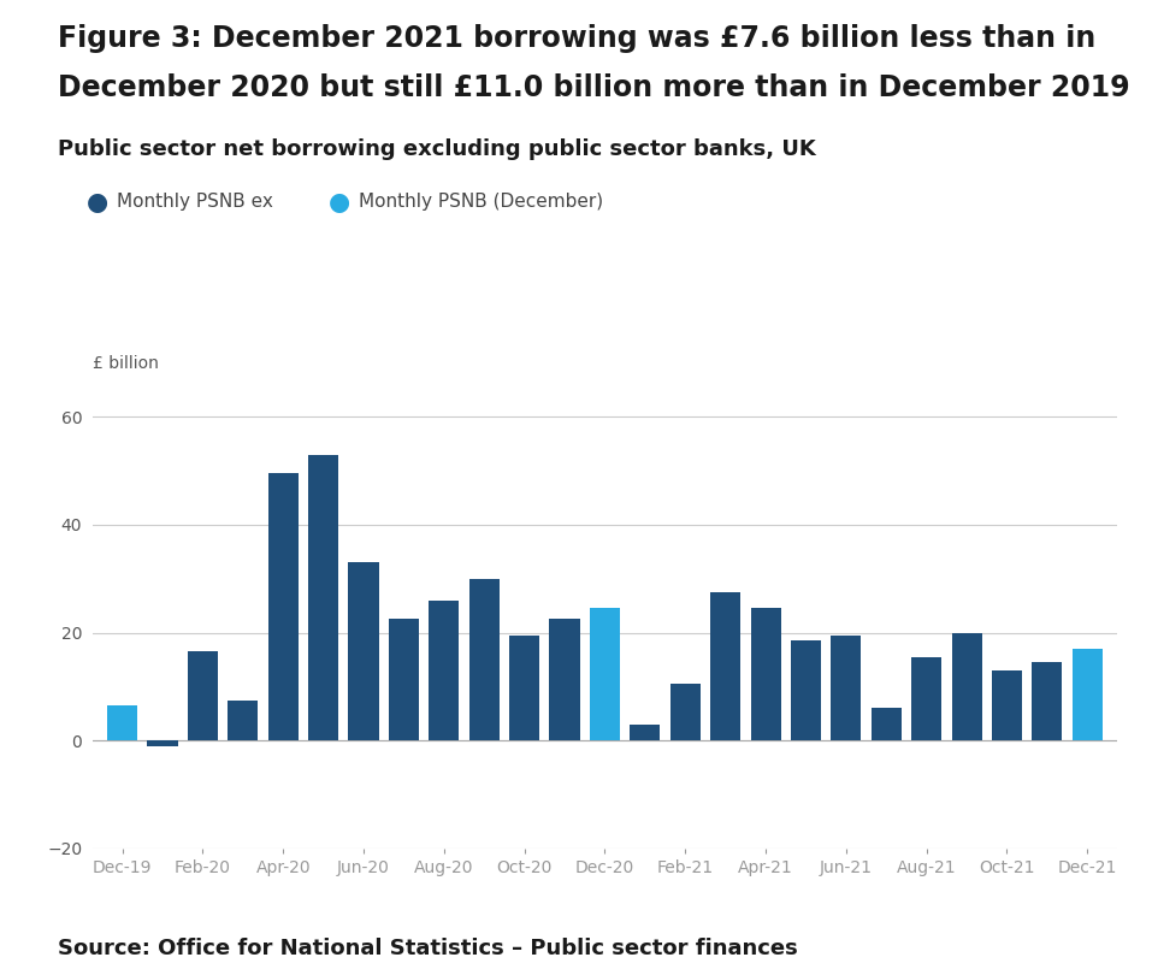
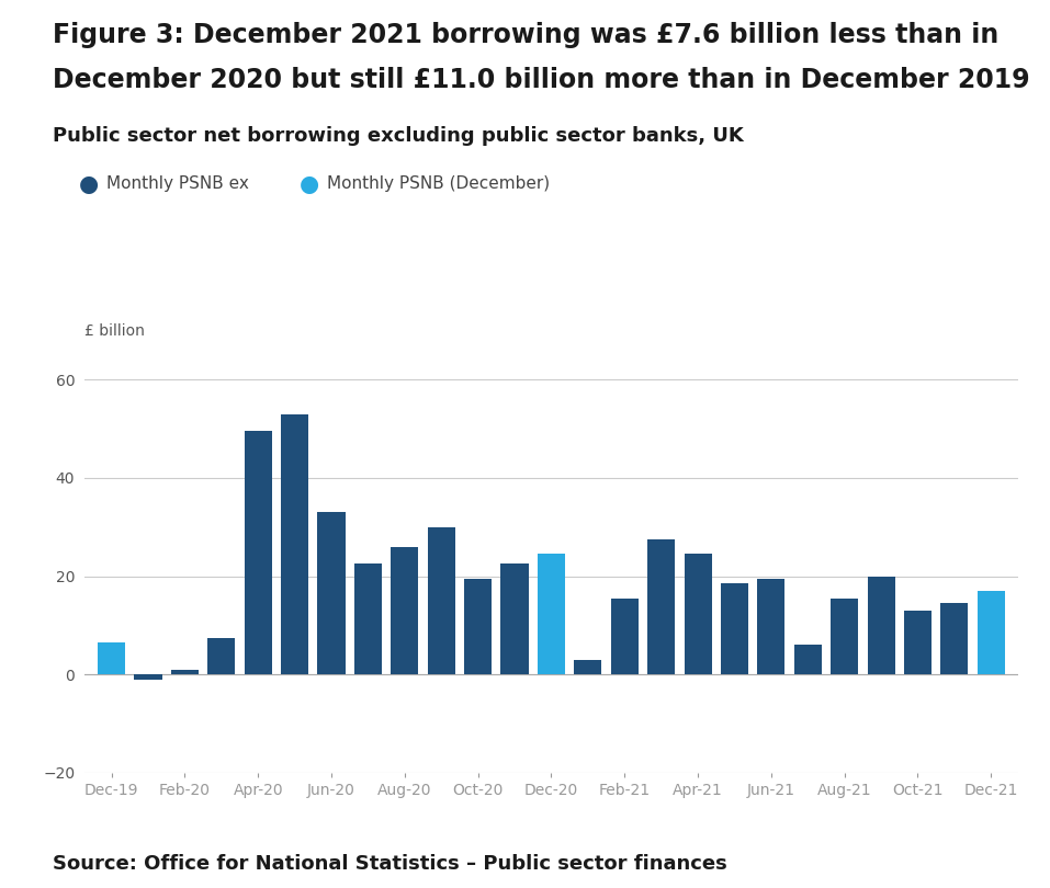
Feb-20: 16.5 -> 1.0
Feb-21: 10.5 -> 15.5
